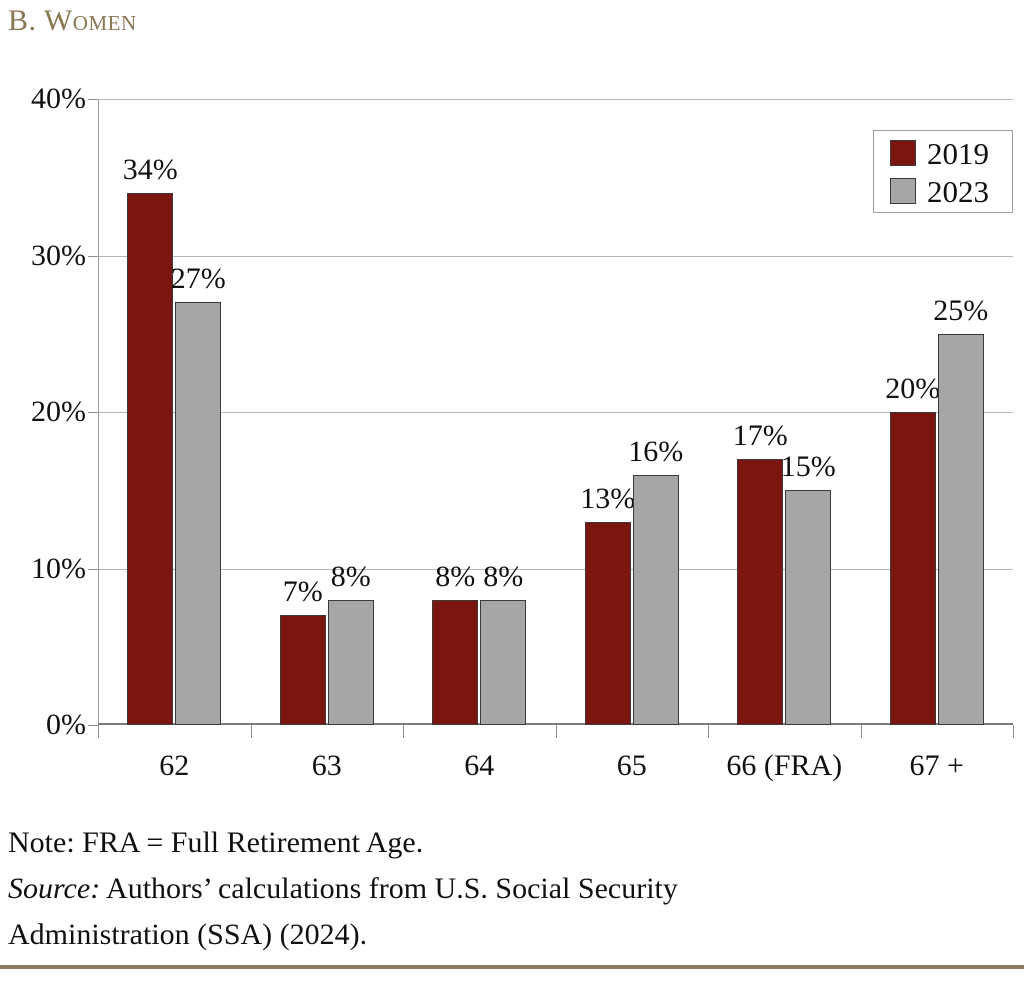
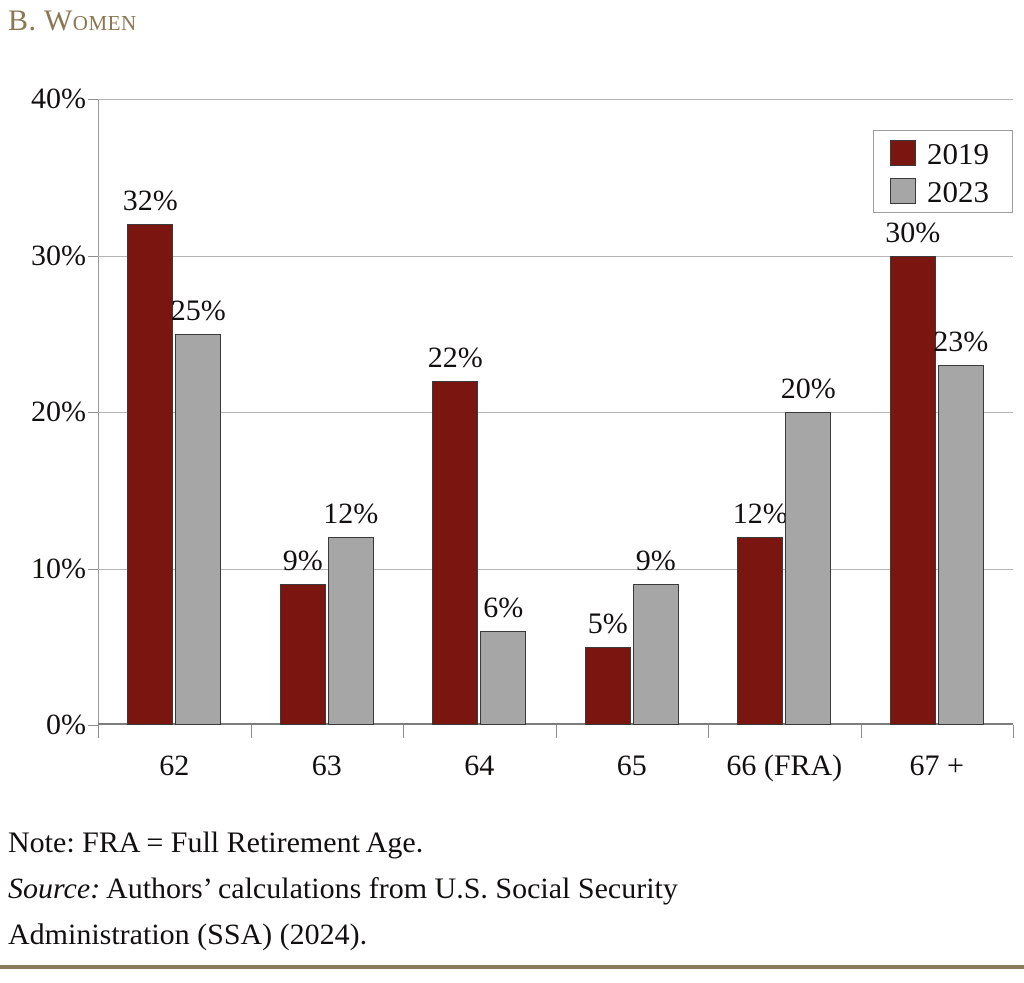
2019/62: 34% -> 32%
2023/62: 27% -> 25%
2019/63: 7% -> 9%
2023/63: 8% -> 12%
2019/64: 8% -> 22%
2023/64: 8% -> 6%
2019/65: 13% -> 5%
2023/65: 16% -> 9%
2019/66 (FRA): 17% -> 12%
2023/66 (FRA): 15% -> 20%
2019/67 +: 20% -> 30%
2023/67 +: 25% -> 23%
